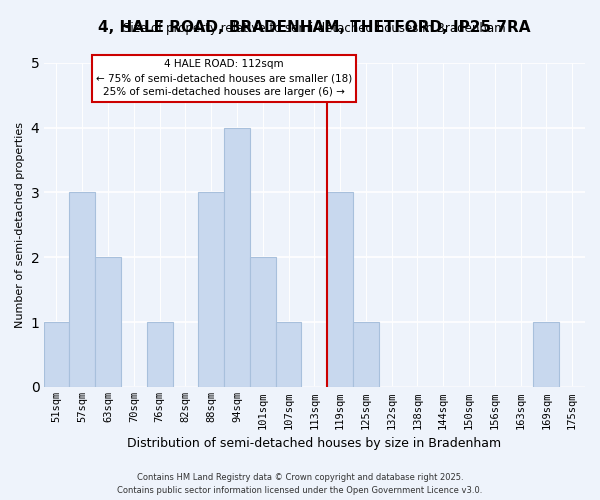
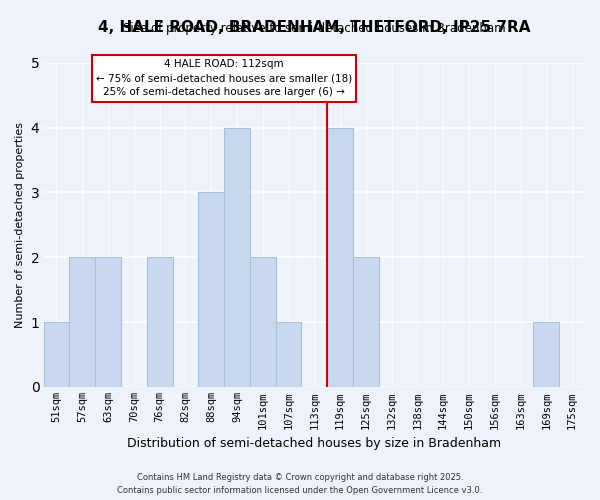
57sqm: 3 -> 2
76sqm: 1 -> 2
119sqm: 3 -> 4
125sqm: 1 -> 2
